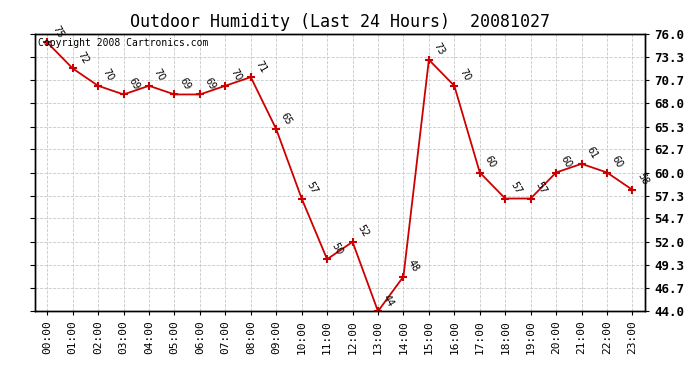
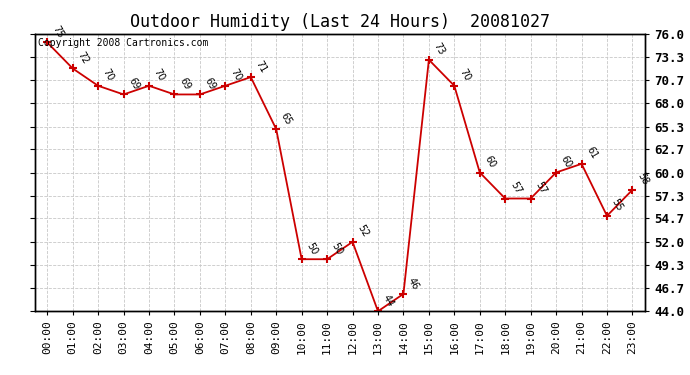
10:00: 57 -> 50
14:00: 48 -> 46
22:00: 60 -> 55
